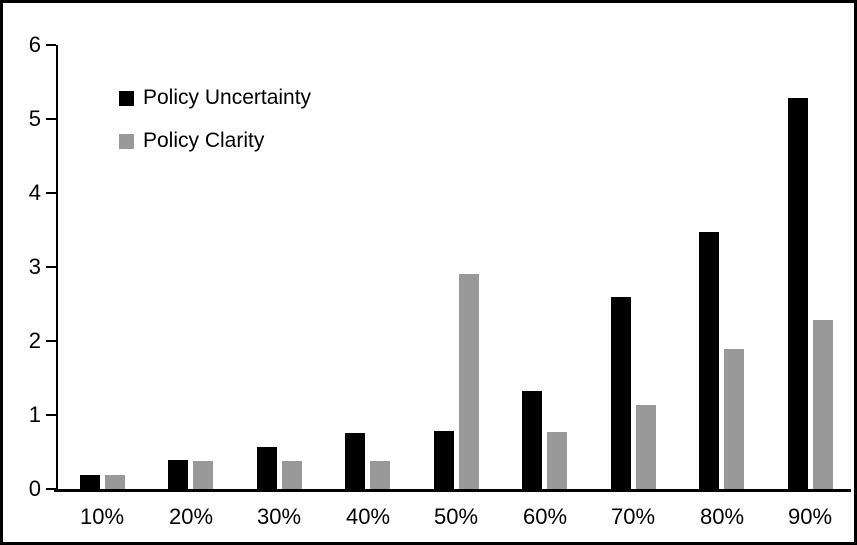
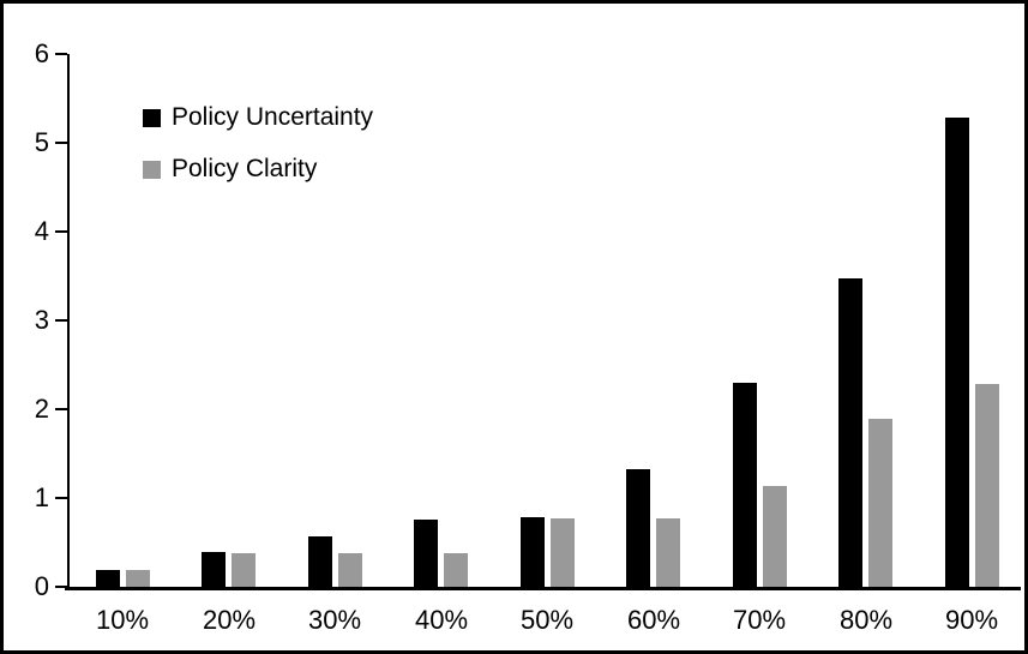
Policy Clarity/50%: 2.9 -> 0.8
Policy Uncertainty/70%: 2.6 -> 2.3
